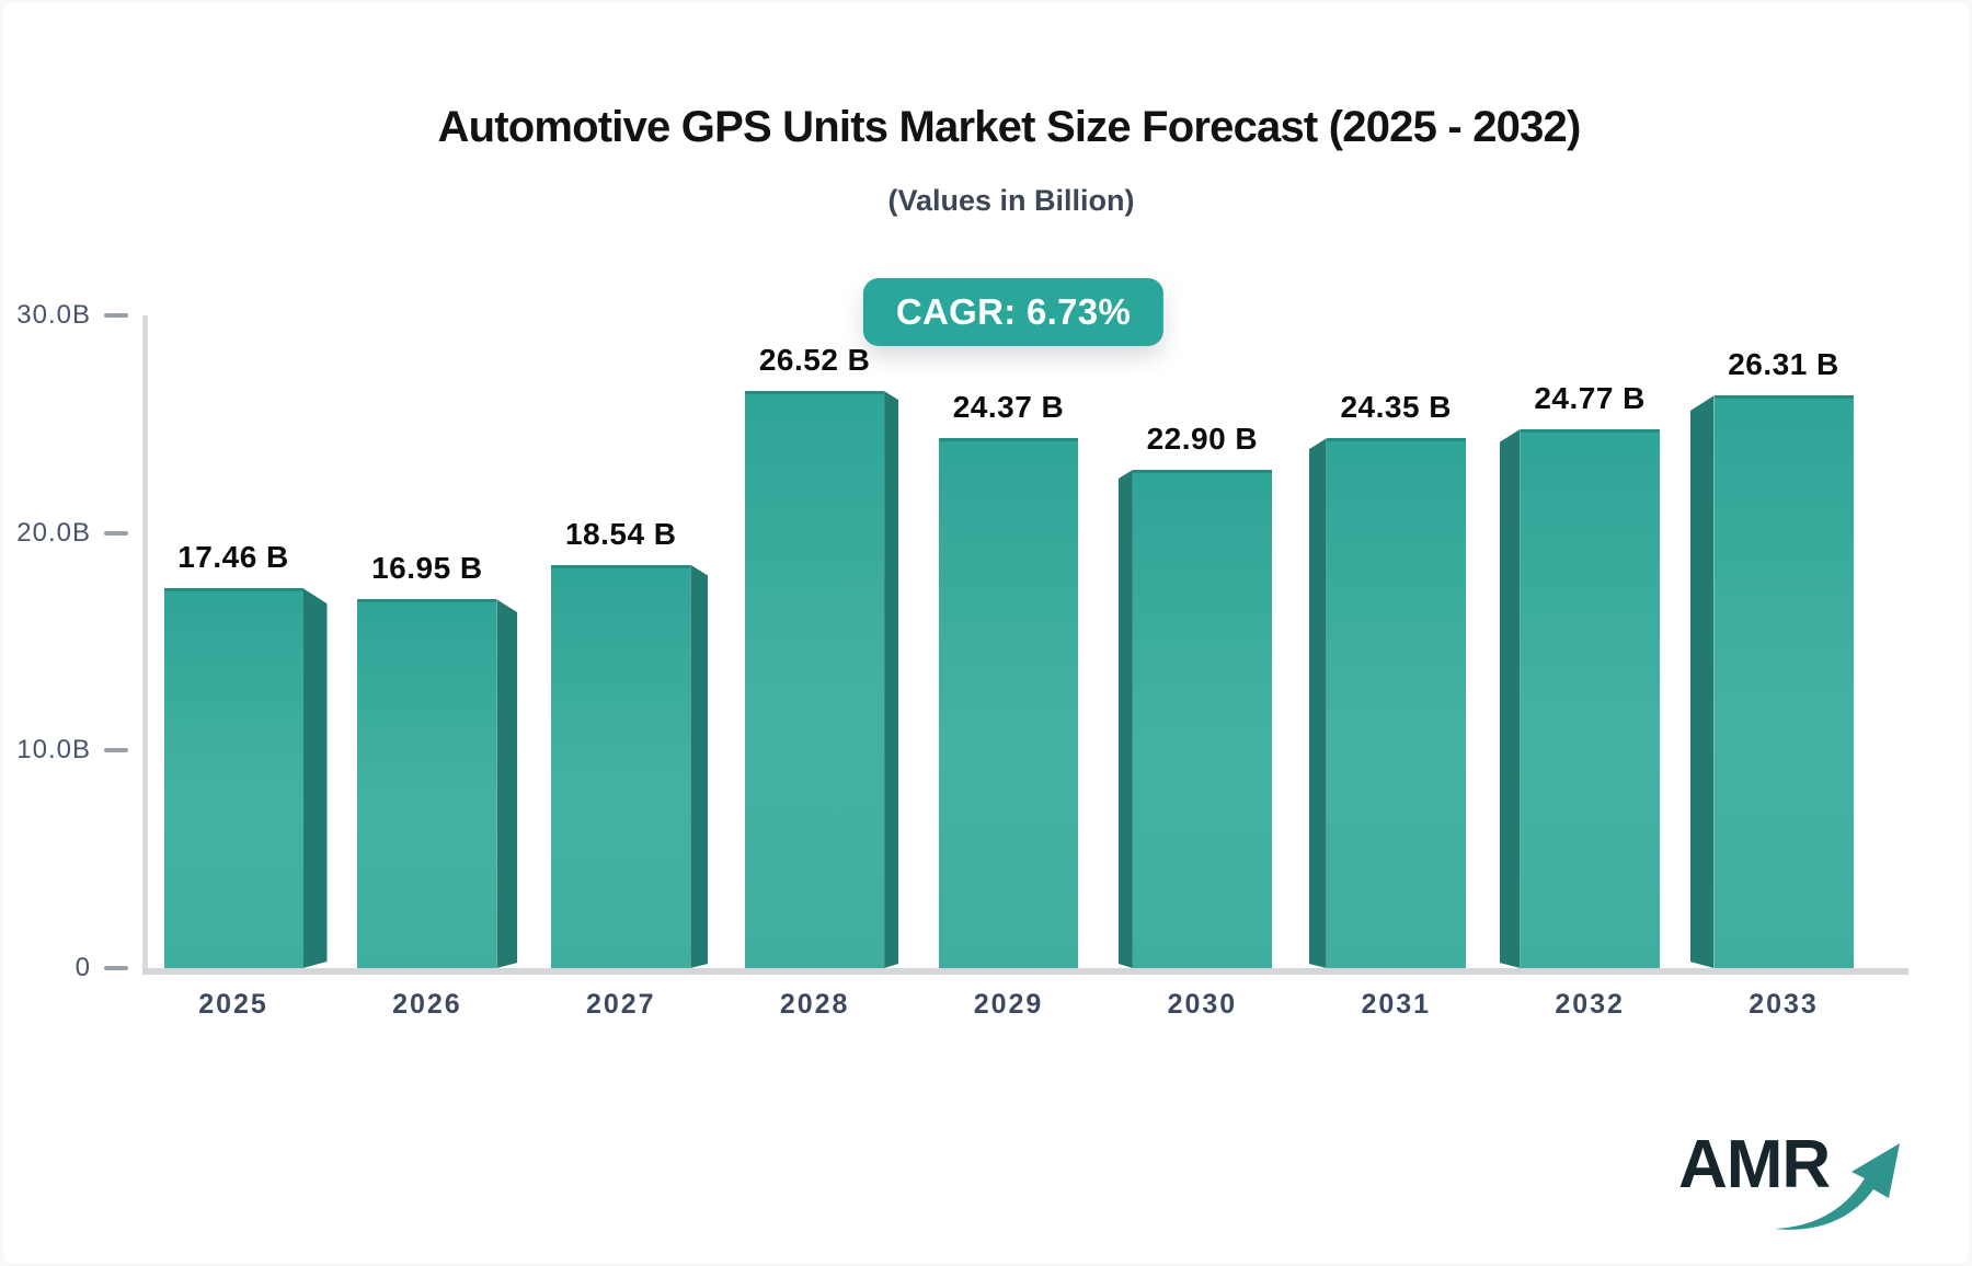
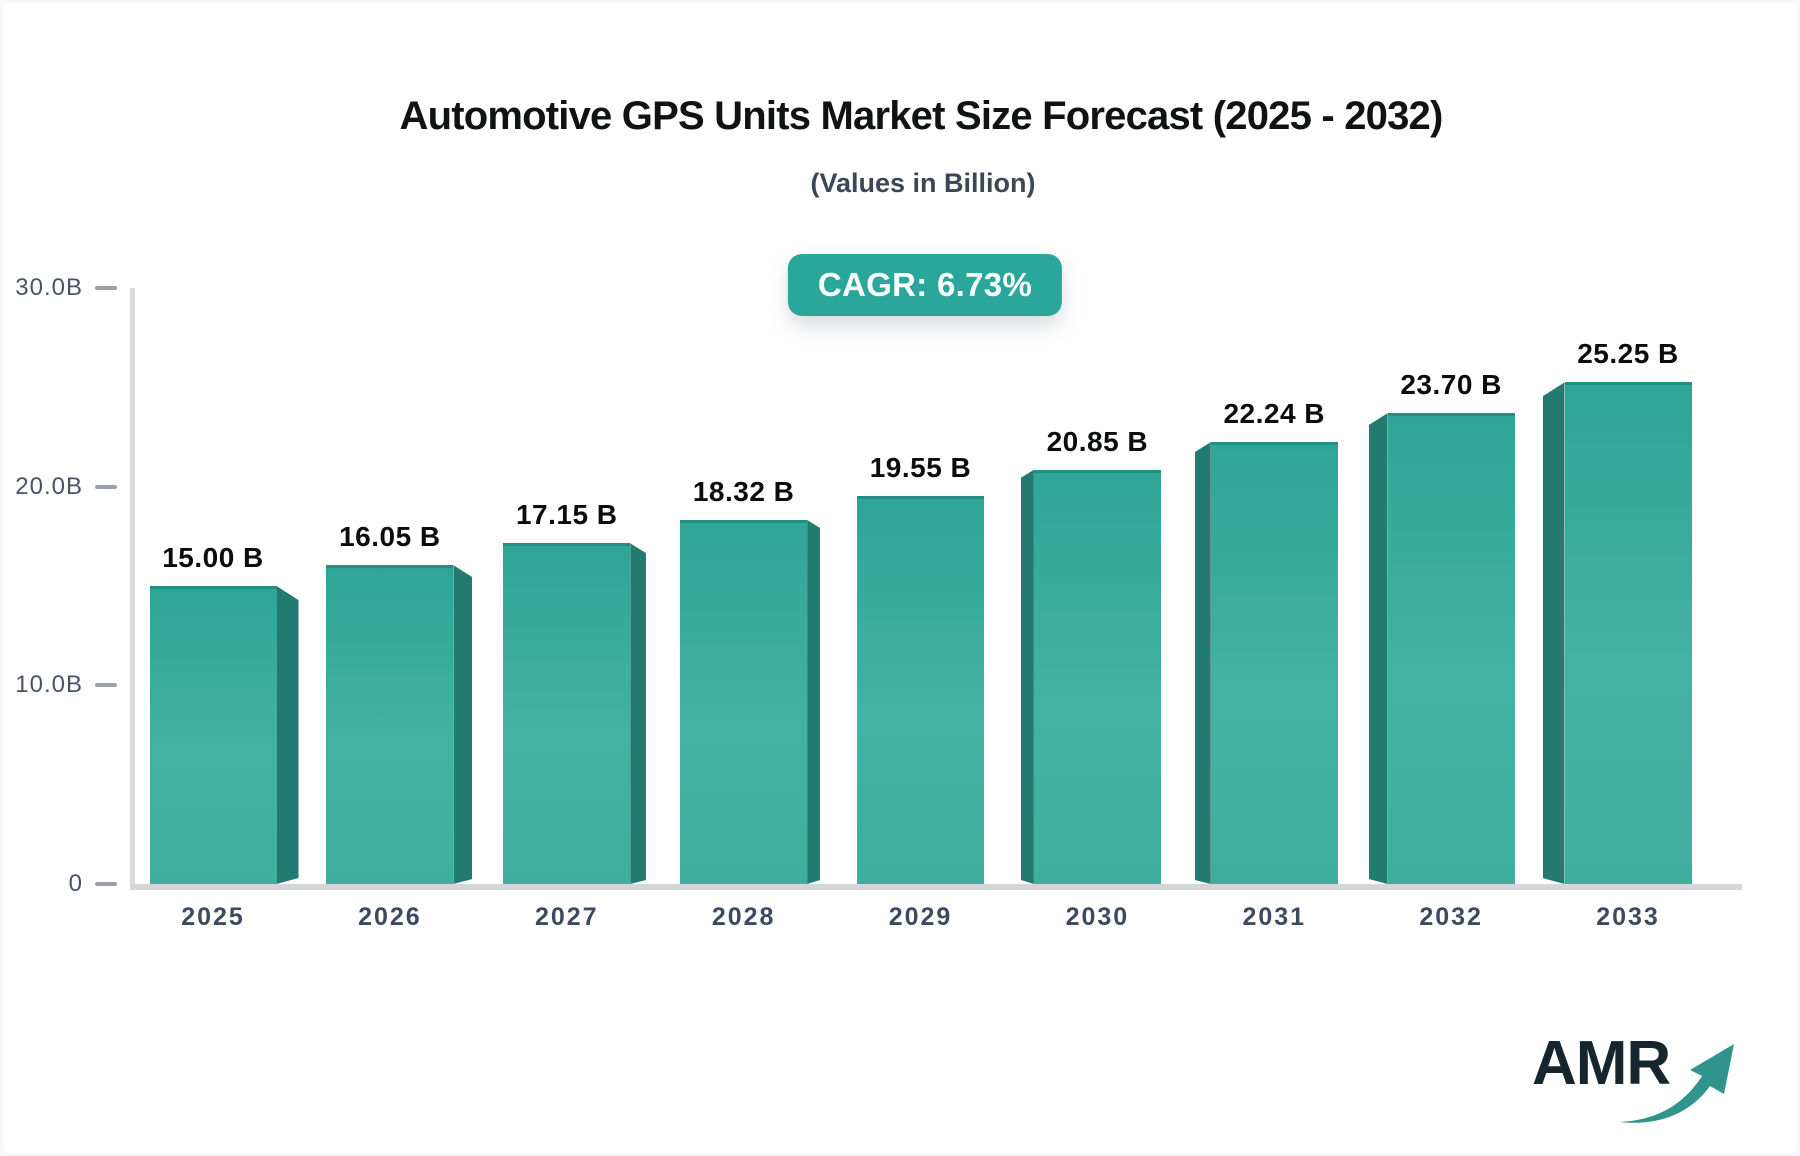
2025: 17.46 -> 15.00
2026: 16.95 -> 16.05
2027: 18.54 -> 17.15
2028: 26.52 -> 18.32
2029: 24.37 -> 19.55
2030: 22.90 -> 20.85
2031: 24.35 -> 22.24
2032: 24.77 -> 23.70
2033: 26.31 -> 25.25
